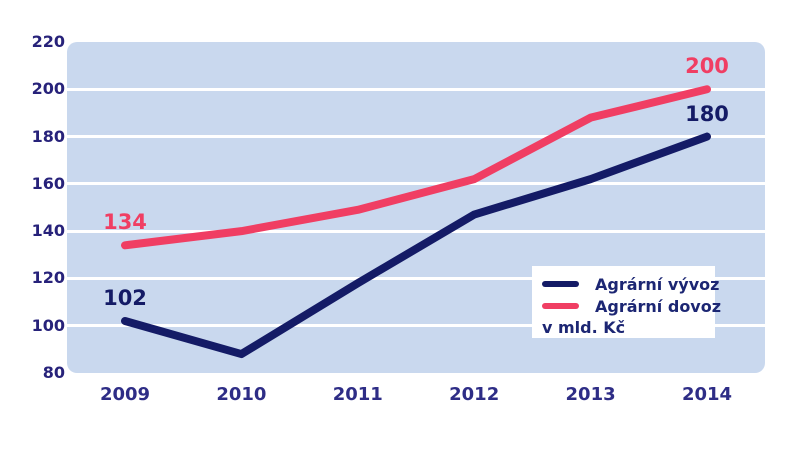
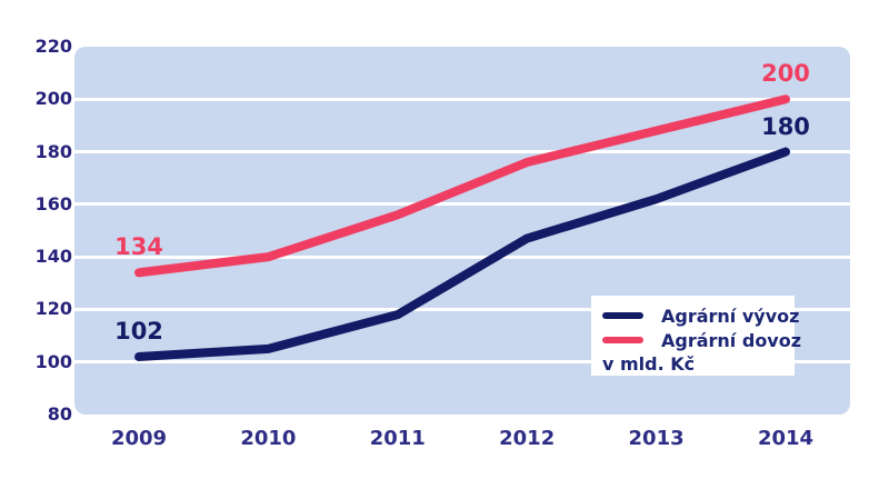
Agrární vývoz/2010: 88 -> 105
Agrární dovoz/2011: 149 -> 156
Agrární dovoz/2012: 162 -> 176
